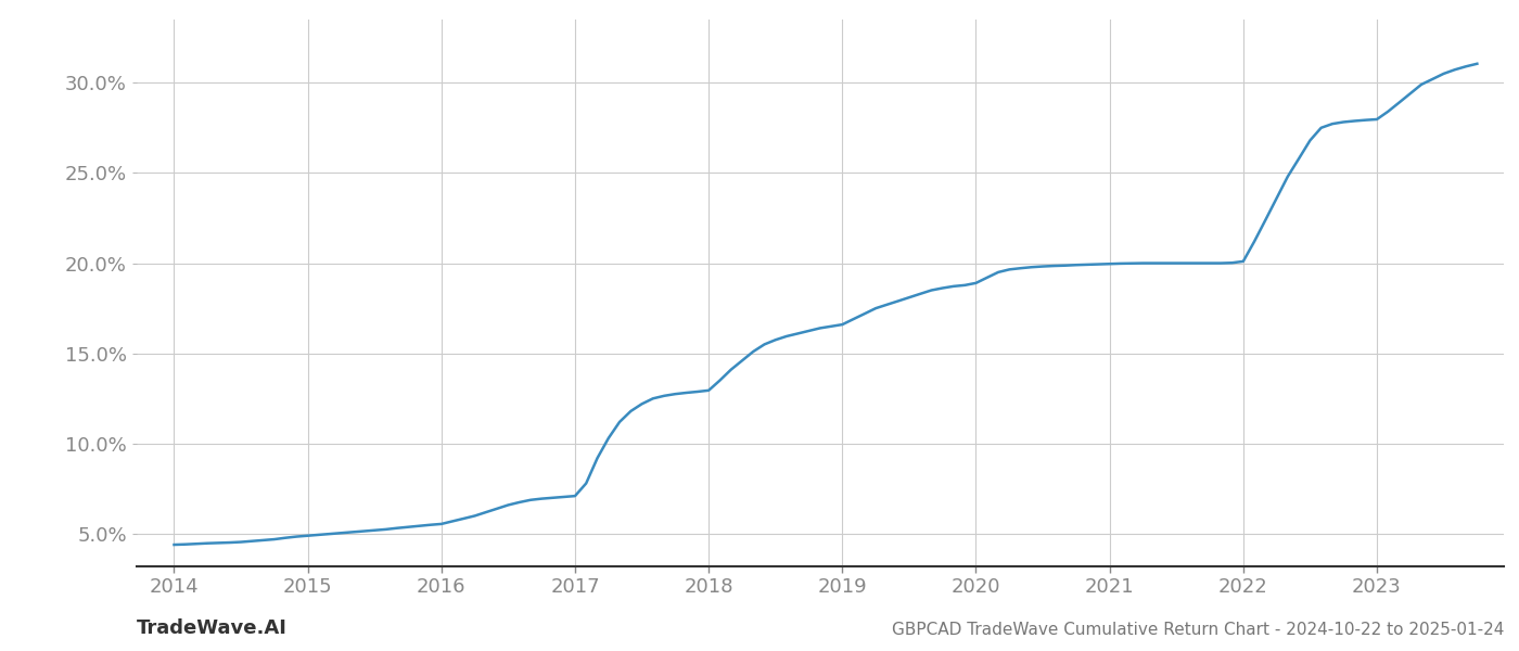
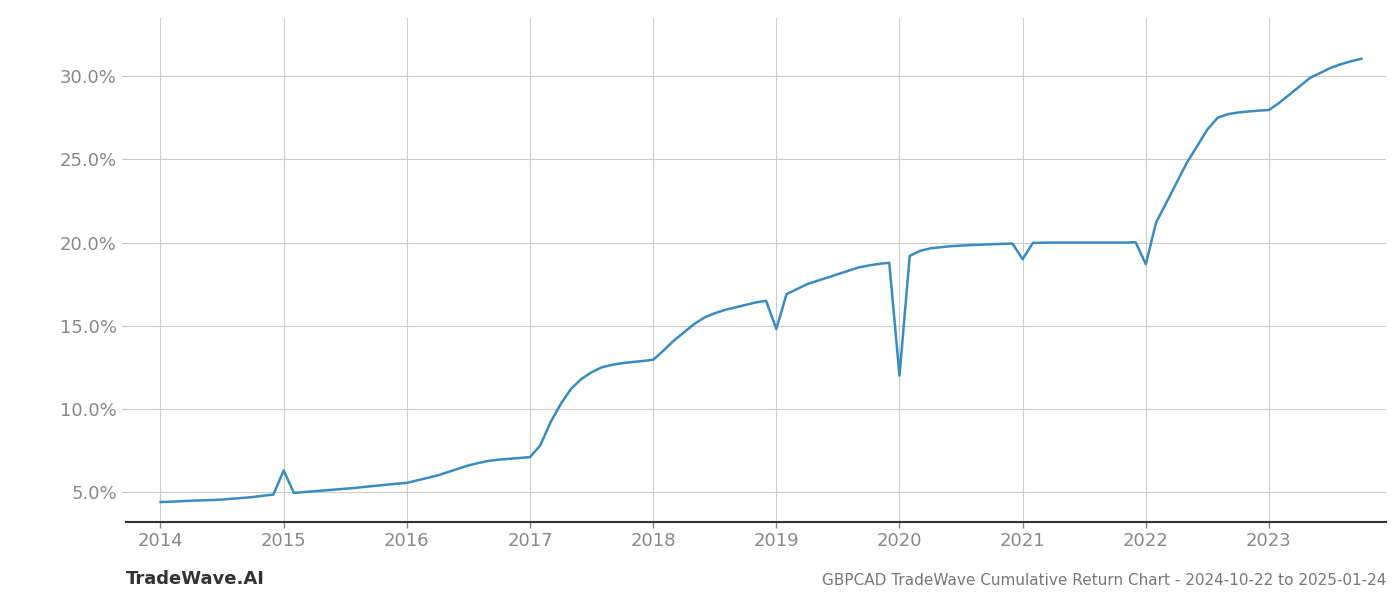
2015: 4.9% -> 6.3%
2019: 16.6% -> 14.8%
2020: 18.9% -> 12.0%
2021: 20.0% -> 19.0%
2022: 20.1% -> 18.7%
